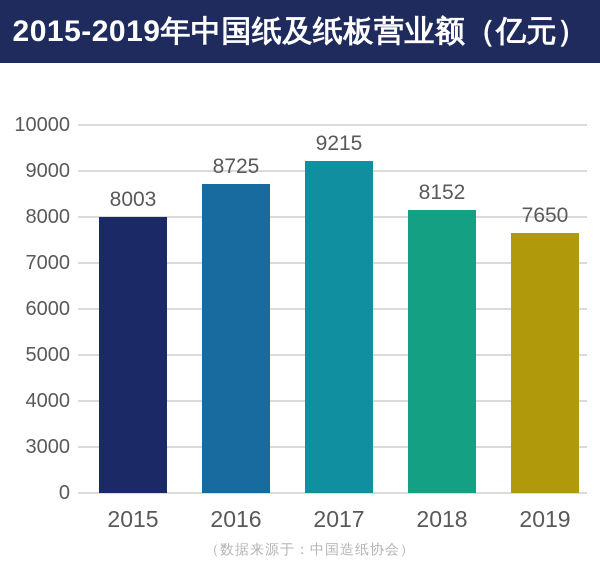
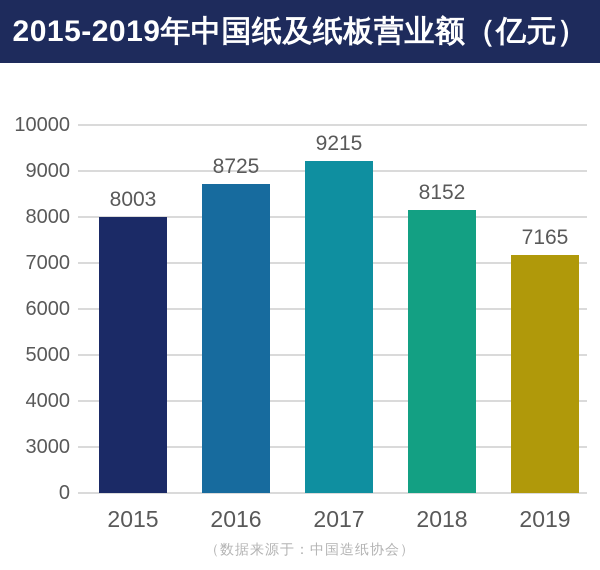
2019: 7650 -> 7165
